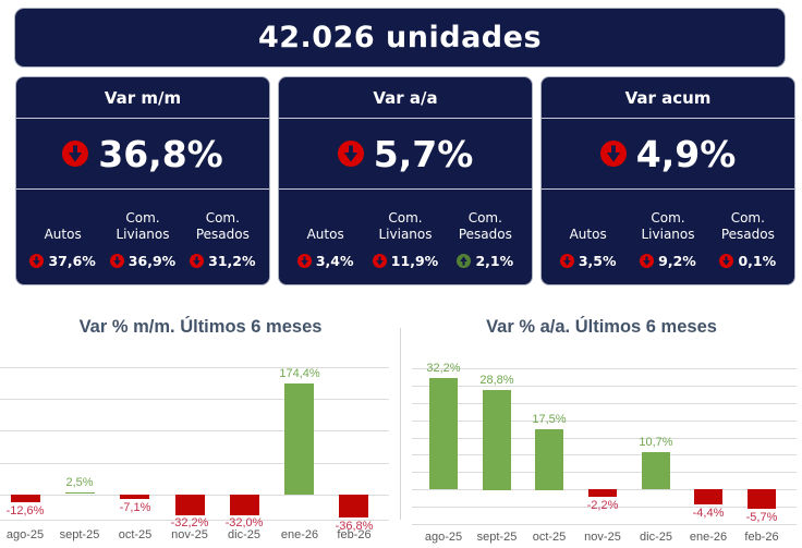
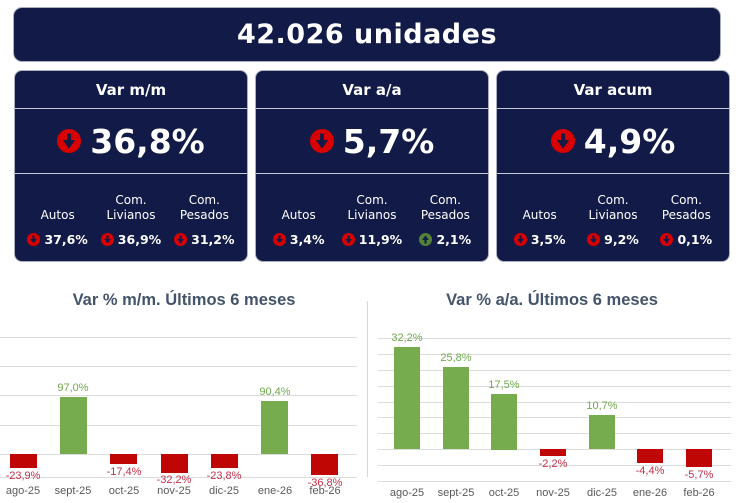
Var % m/m. Últimos 6 meses/ago-25: -12,6% -> -23,9%
Var % m/m. Últimos 6 meses/sept-25: 2,5% -> 97,0%
Var % m/m. Últimos 6 meses/oct-25: -7,1% -> -17,4%
Var % m/m. Últimos 6 meses/dic-25: -32,0% -> -23,8%
Var % m/m. Últimos 6 meses/ene-26: 174,4% -> 90,4%
Var % a/a. Últimos 6 meses/sept-25: 28,8% -> 25,8%
